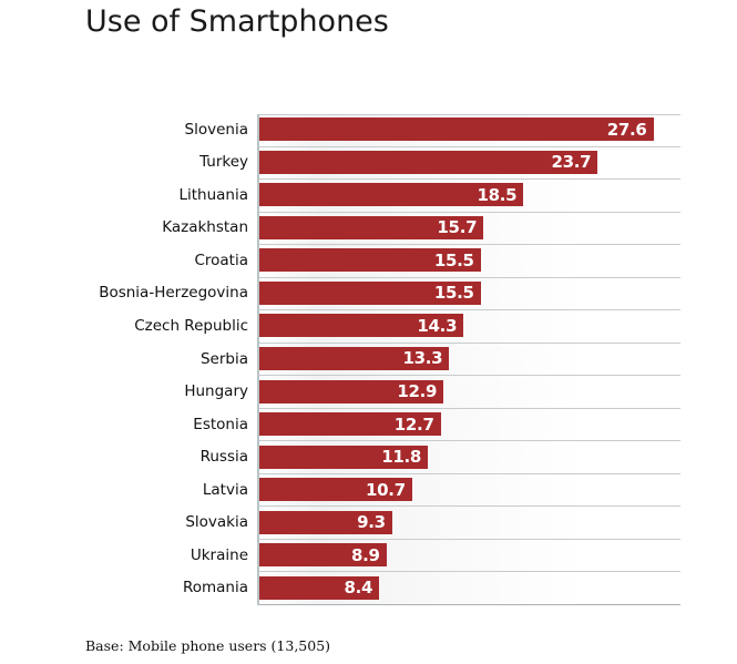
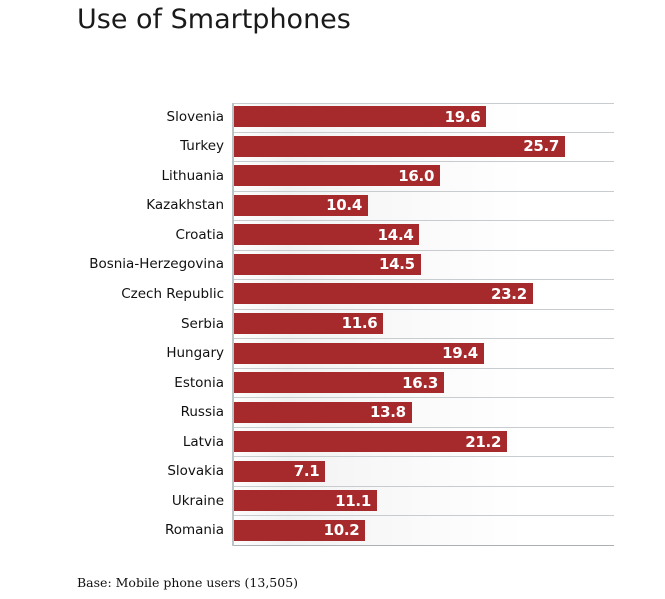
Slovenia: 27.6 -> 19.6
Turkey: 23.7 -> 25.7
Lithuania: 18.5 -> 16.0
Kazakhstan: 15.7 -> 10.4
Croatia: 15.5 -> 14.4
Bosnia-Herzegovina: 15.5 -> 14.5
Czech Republic: 14.3 -> 23.2
Serbia: 13.3 -> 11.6
Hungary: 12.9 -> 19.4
Estonia: 12.7 -> 16.3
Russia: 11.8 -> 13.8
Latvia: 10.7 -> 21.2
Slovakia: 9.3 -> 7.1
Ukraine: 8.9 -> 11.1
Romania: 8.4 -> 10.2
